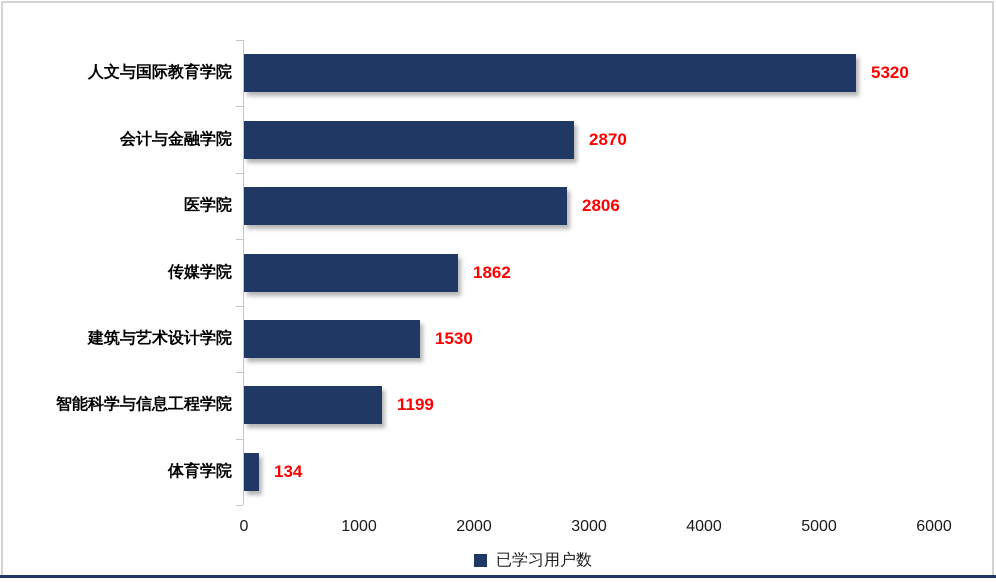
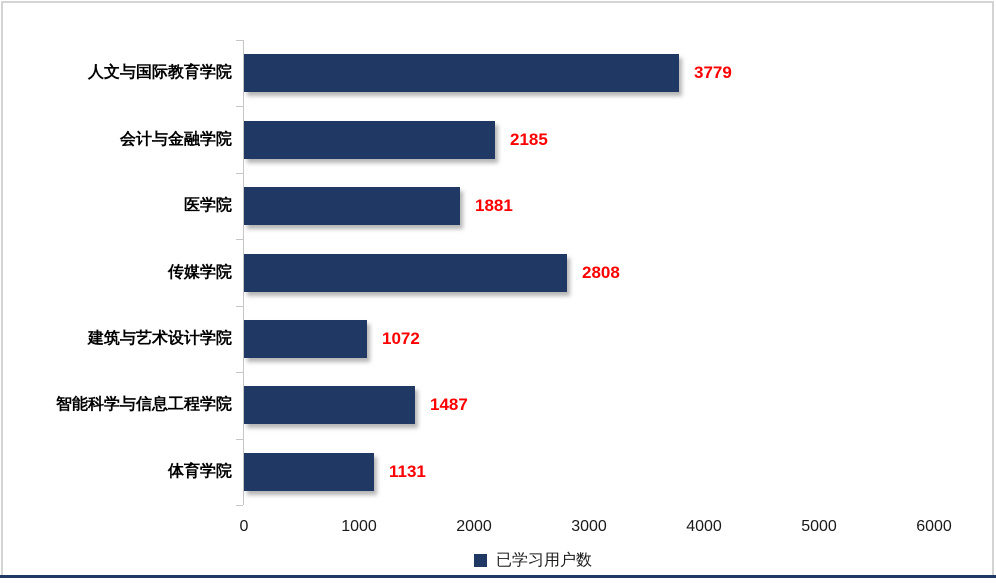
人文与国际教育学院: 5320 -> 3779
会计与金融学院: 2870 -> 2185
医学院: 2806 -> 1881
传媒学院: 1862 -> 2808
建筑与艺术设计学院: 1530 -> 1072
智能科学与信息工程学院: 1199 -> 1487
体育学院: 134 -> 1131
